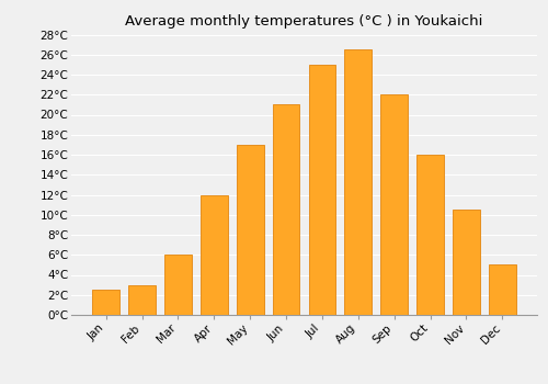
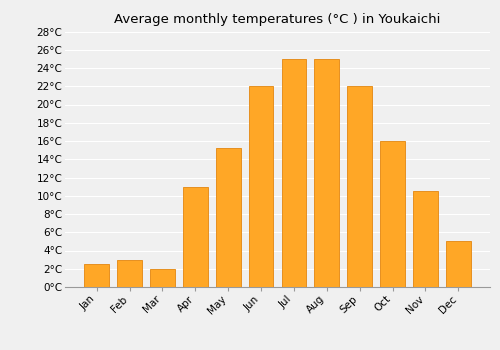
Mar: 6.0°C -> 2.0°C
Apr: 12.0°C -> 11.0°C
May: 17.0°C -> 15.2°C
Jun: 21.0°C -> 22.0°C
Aug: 26.5°C -> 25.0°C
